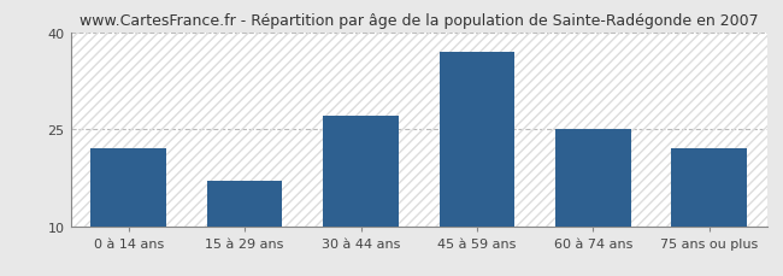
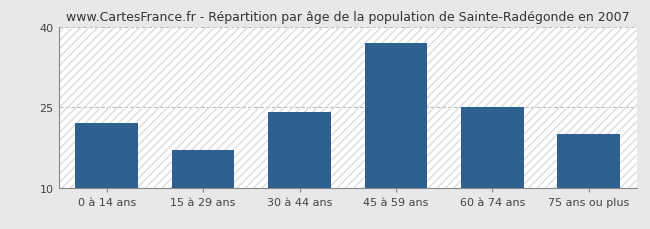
30 à 44 ans: 27 -> 24
75 ans ou plus: 22 -> 20
